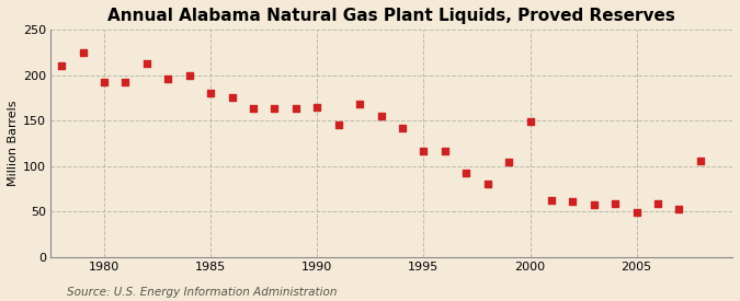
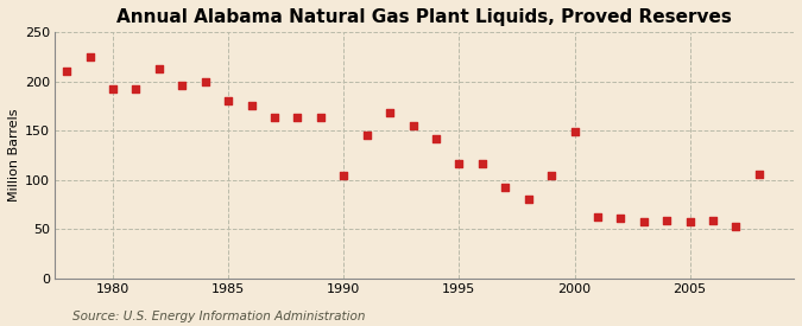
1990: 165 -> 104
2005: 49 -> 58
